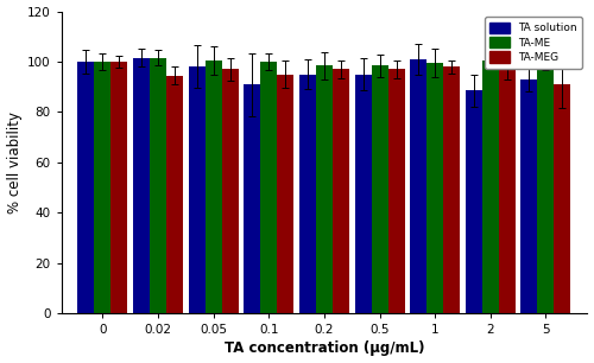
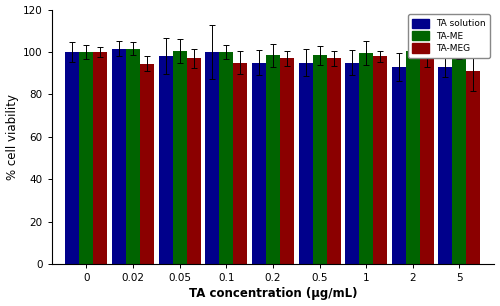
TA solution/0.1: 91.0 -> 100.0
TA solution/1: 101.0 -> 95.0
TA solution/2: 88.5 -> 93.0
